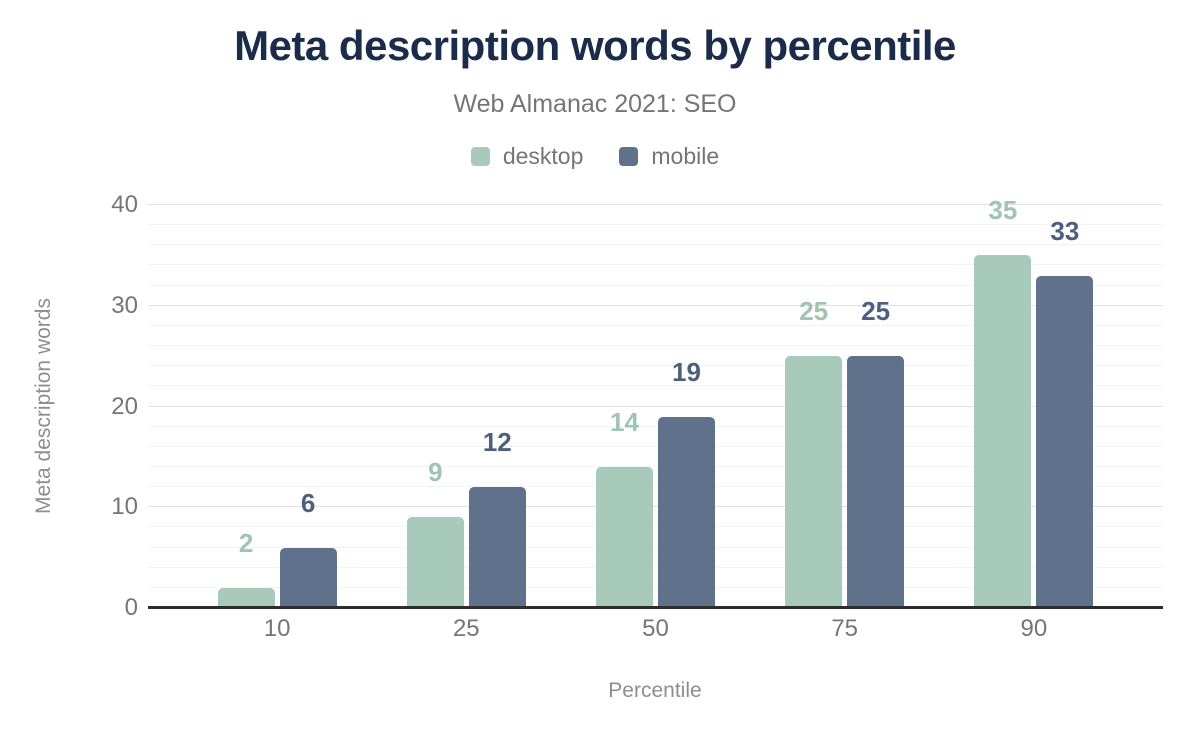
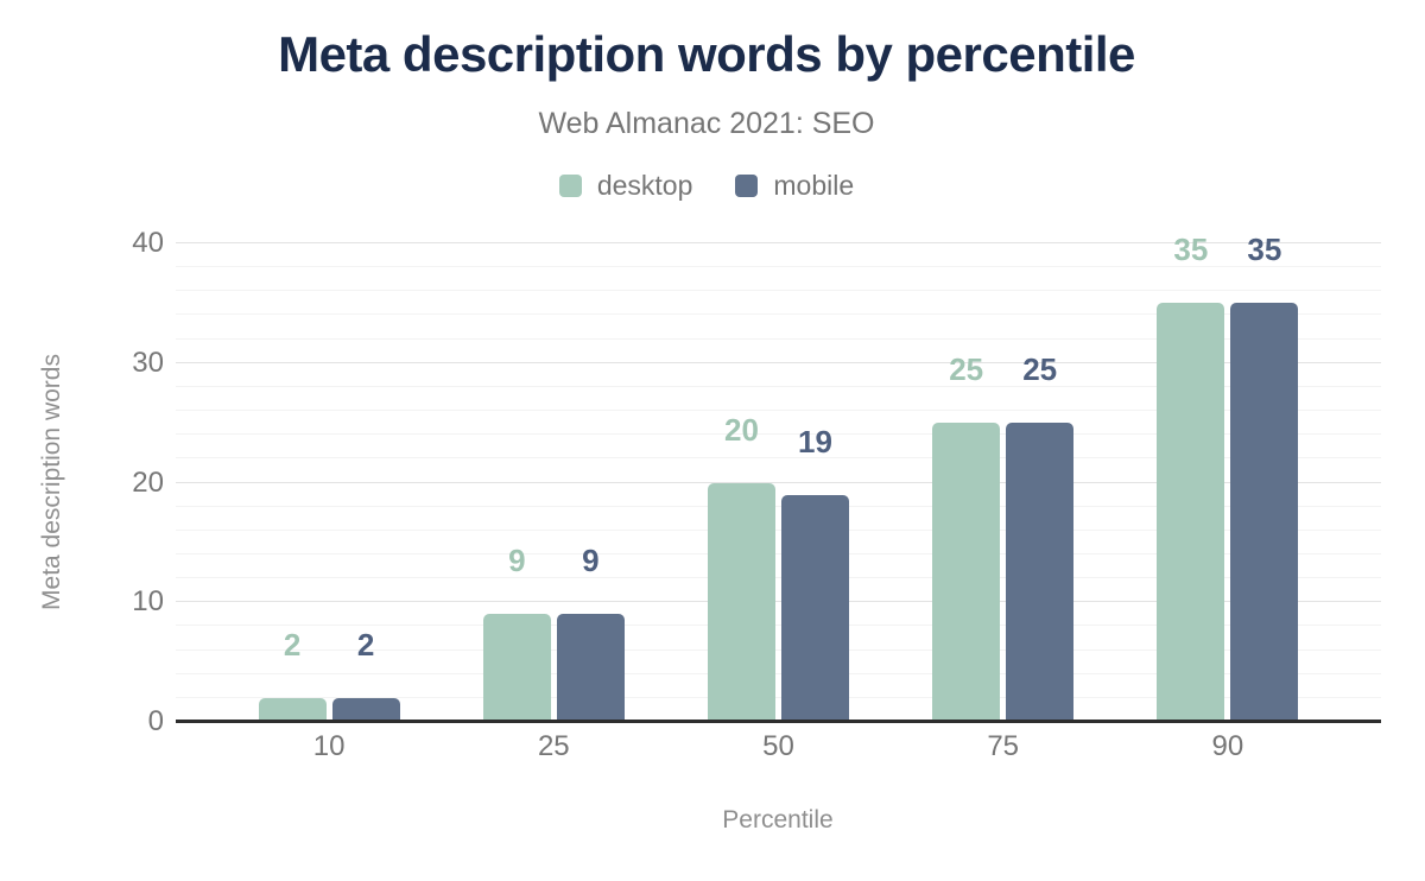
mobile/10: 6 -> 2
mobile/25: 12 -> 9
desktop/50: 14 -> 20
mobile/90: 33 -> 35
